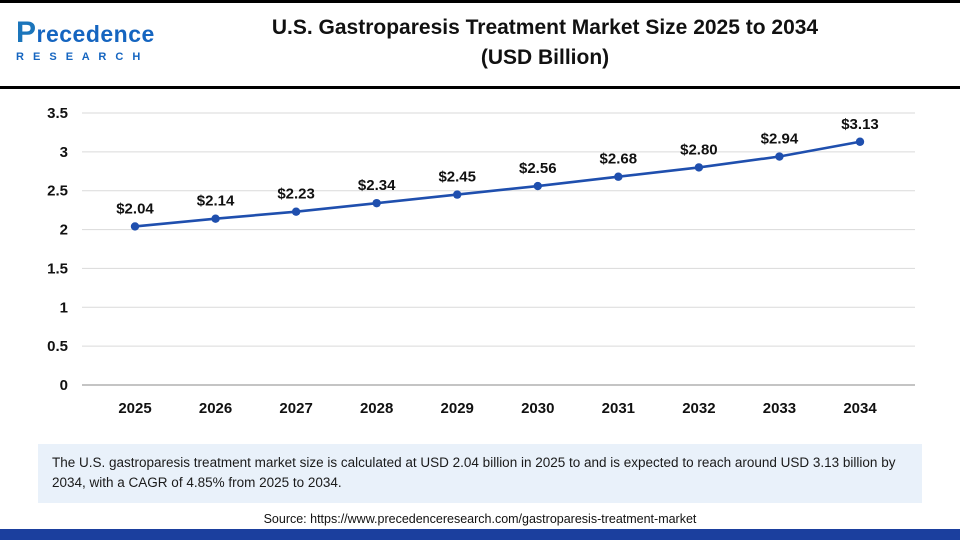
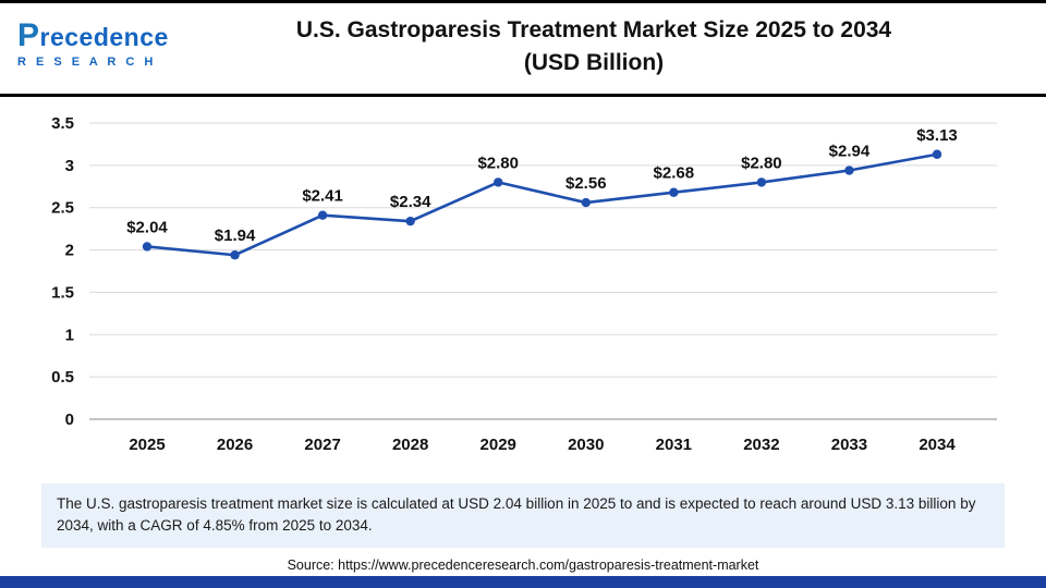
2026: $2.14 -> $1.94
2027: $2.23 -> $2.41
2029: $2.45 -> $2.80
